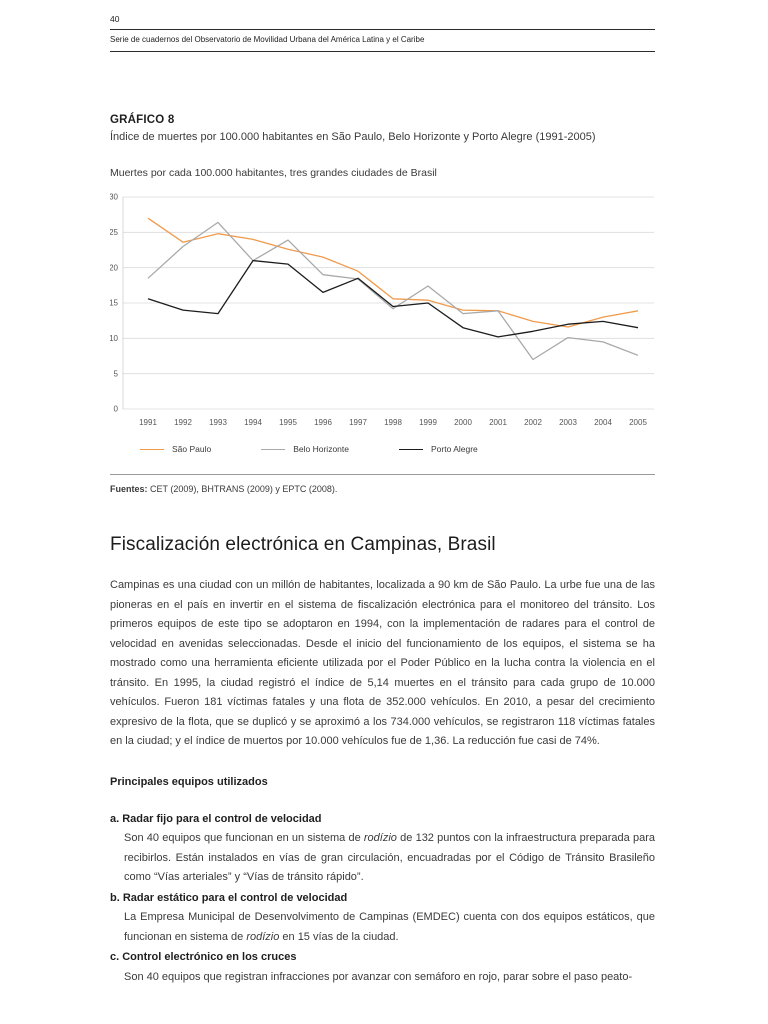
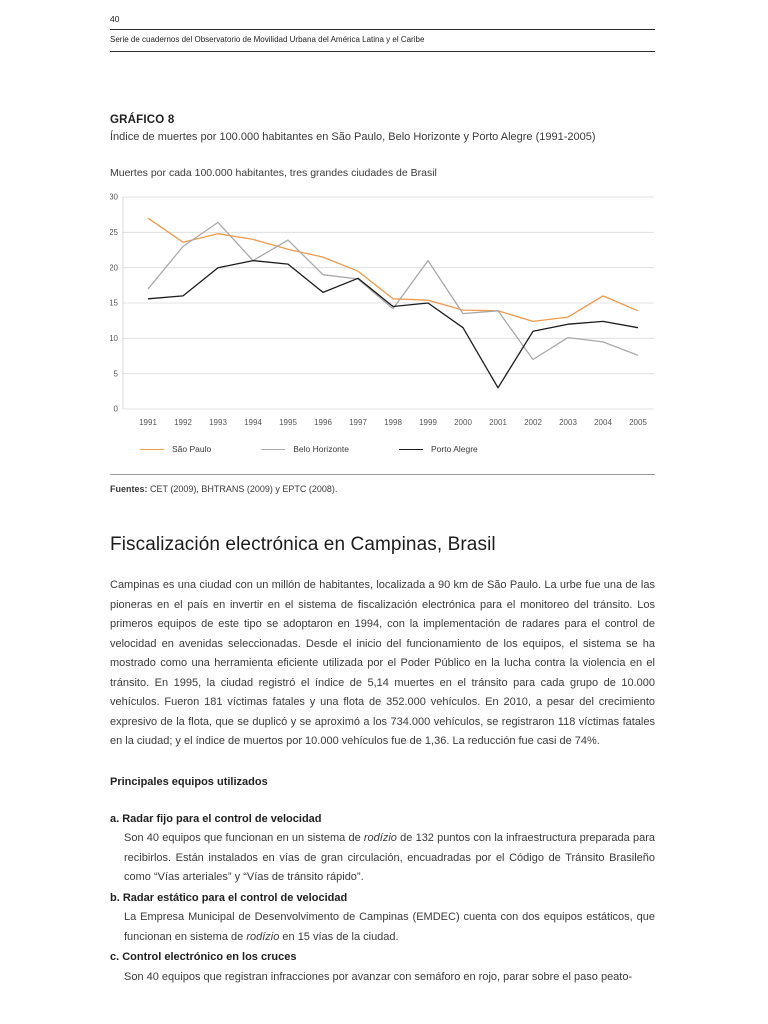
Belo Horizonte/1991: 18 -> 17
Porto Alegre/1992: 14 -> 16
Porto Alegre/1993: 14 -> 20
Belo Horizonte/1999: 17 -> 21
Porto Alegre/2001: 10 -> 3
São Paulo/2003: 12 -> 13
São Paulo/2004: 13 -> 16
